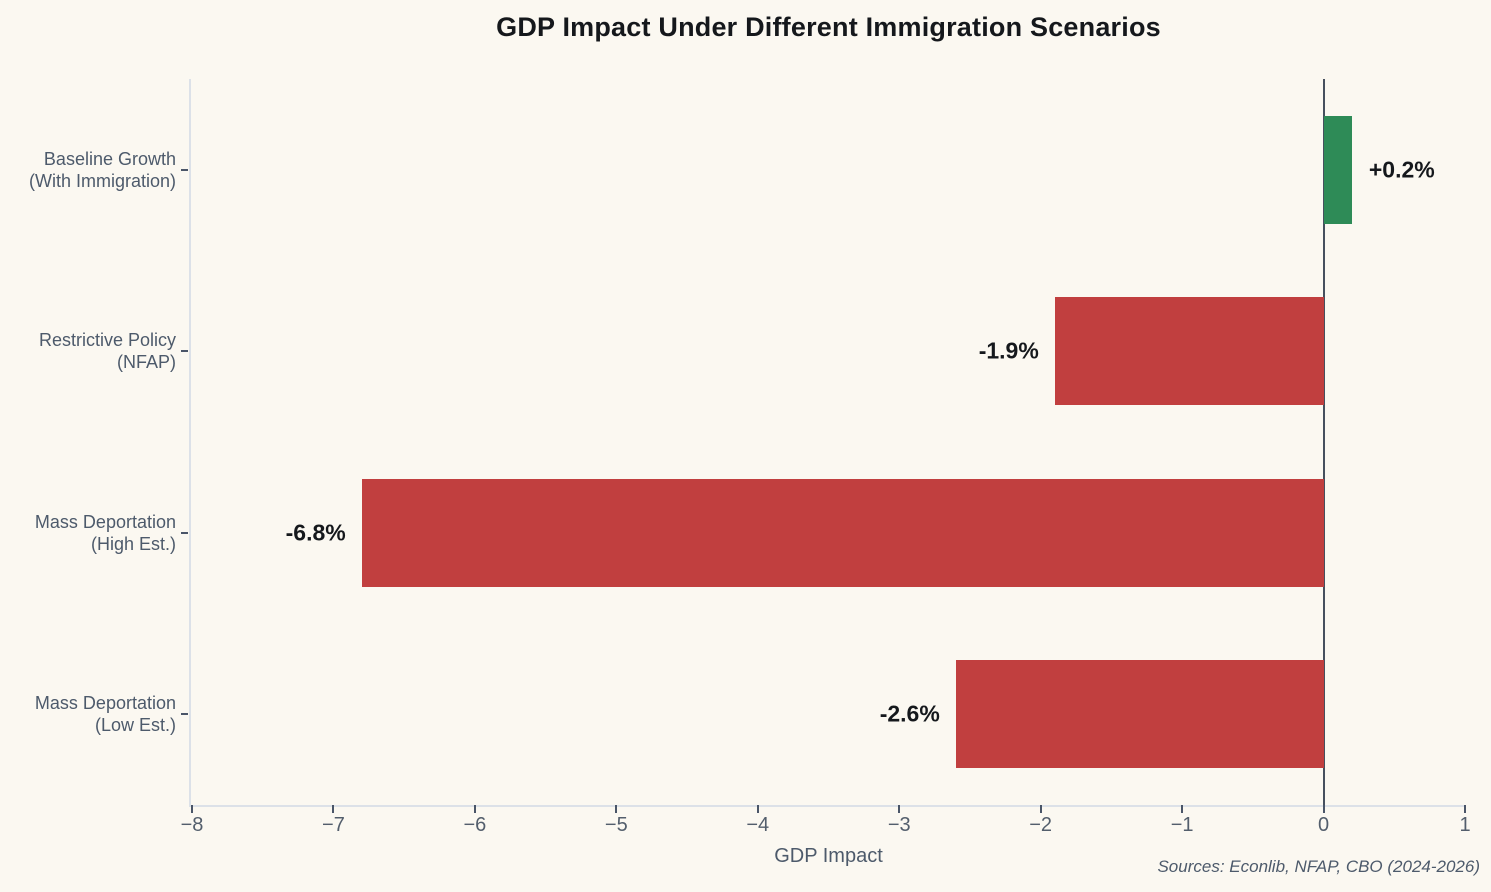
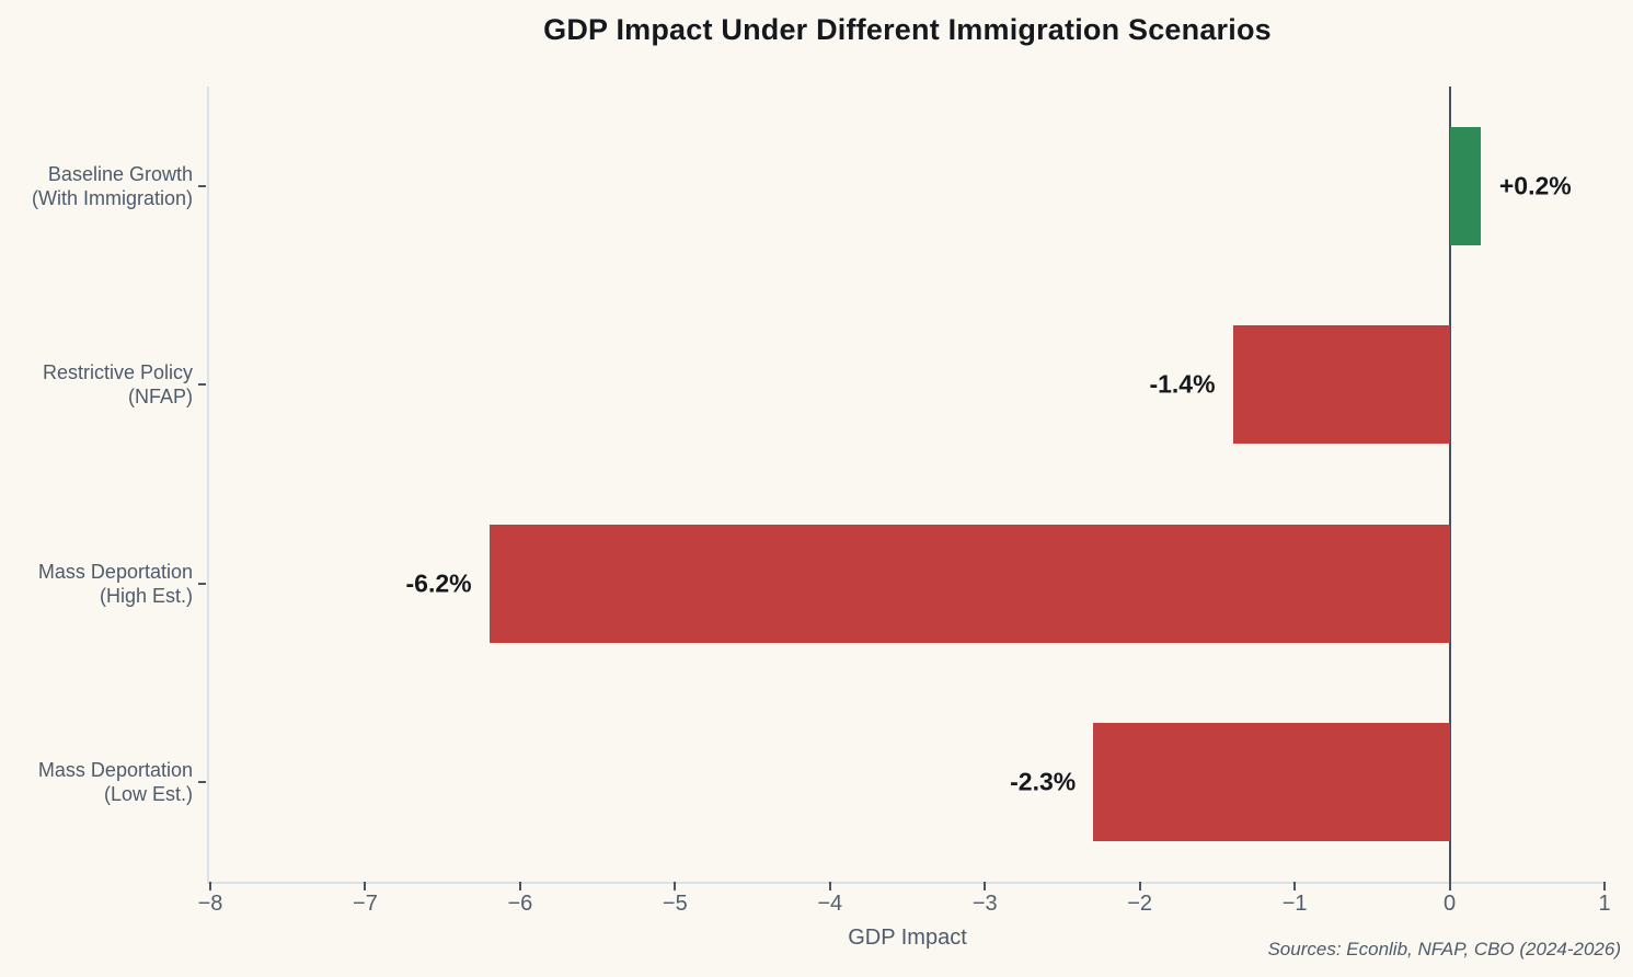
Restrictive Policy (NFAP): -1.9% -> -1.4%
Mass Deportation (High Est.): -6.8% -> -6.2%
Mass Deportation (Low Est.): -2.6% -> -2.3%
